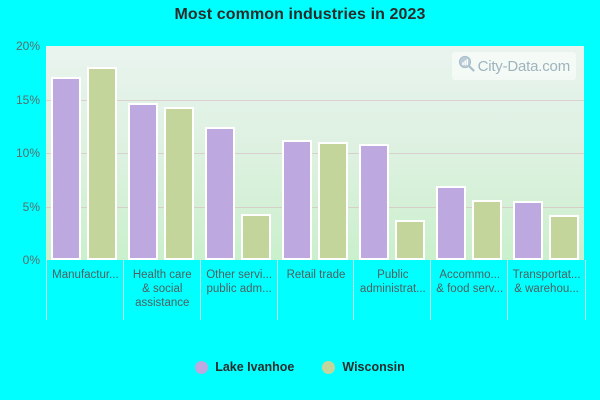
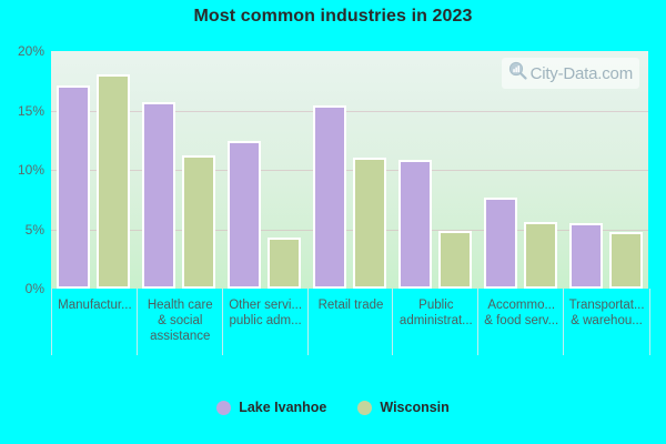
Lake Ivanhoe/Health care & social assistance: 14.7% -> 15.7%
Wisconsin/Health care & social assistance: 14.3% -> 11.2%
Lake Ivanhoe/Retail trade: 11.2% -> 15.4%
Wisconsin/Public administrat...: 3.7% -> 4.9%
Lake Ivanhoe/Accommo... & food serv...: 6.9% -> 7.7%
Wisconsin/Transportat... & warehou...: 4.2% -> 4.8%
